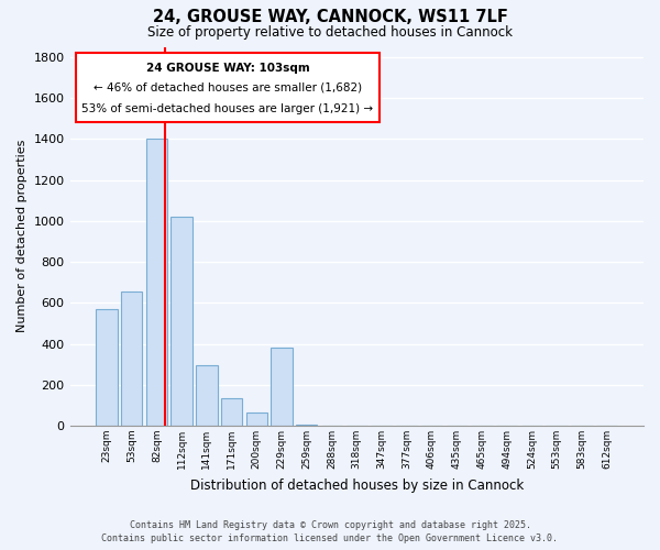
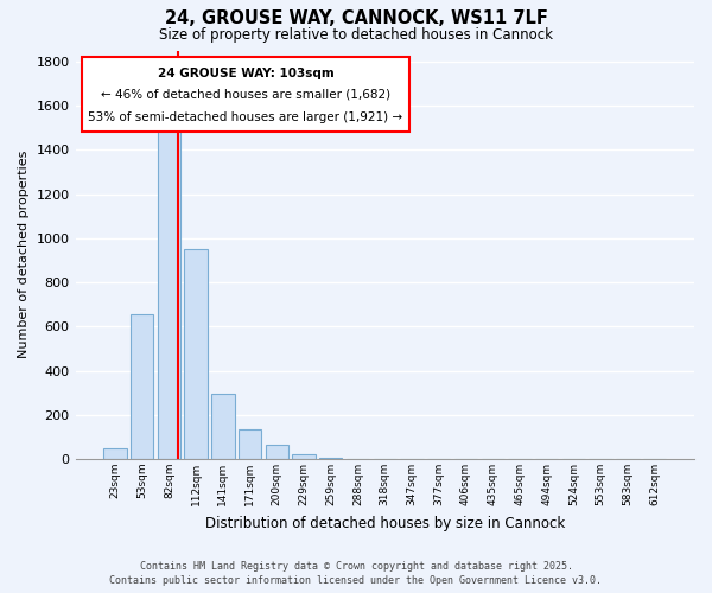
23sqm: 570 -> 50
82sqm: 1400 -> 1490
112sqm: 1020 -> 950
229sqm: 380 -> 20
